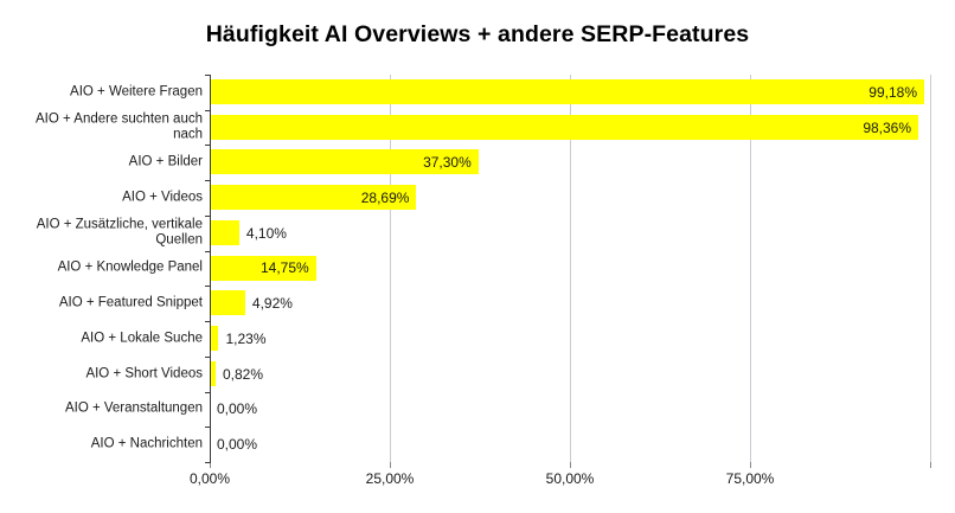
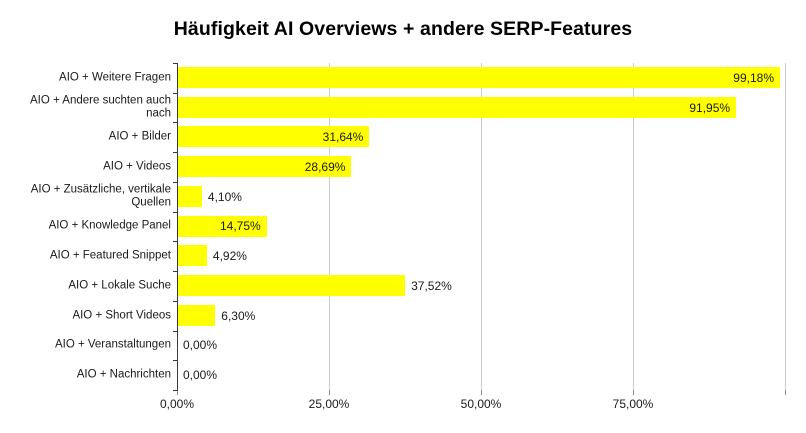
AIO + Andere suchten auch nach: 98,36% -> 91,95%
AIO + Bilder: 37,30% -> 31,64%
AIO + Lokale Suche: 1,23% -> 37,52%
AIO + Short Videos: 0,82% -> 6,30%
